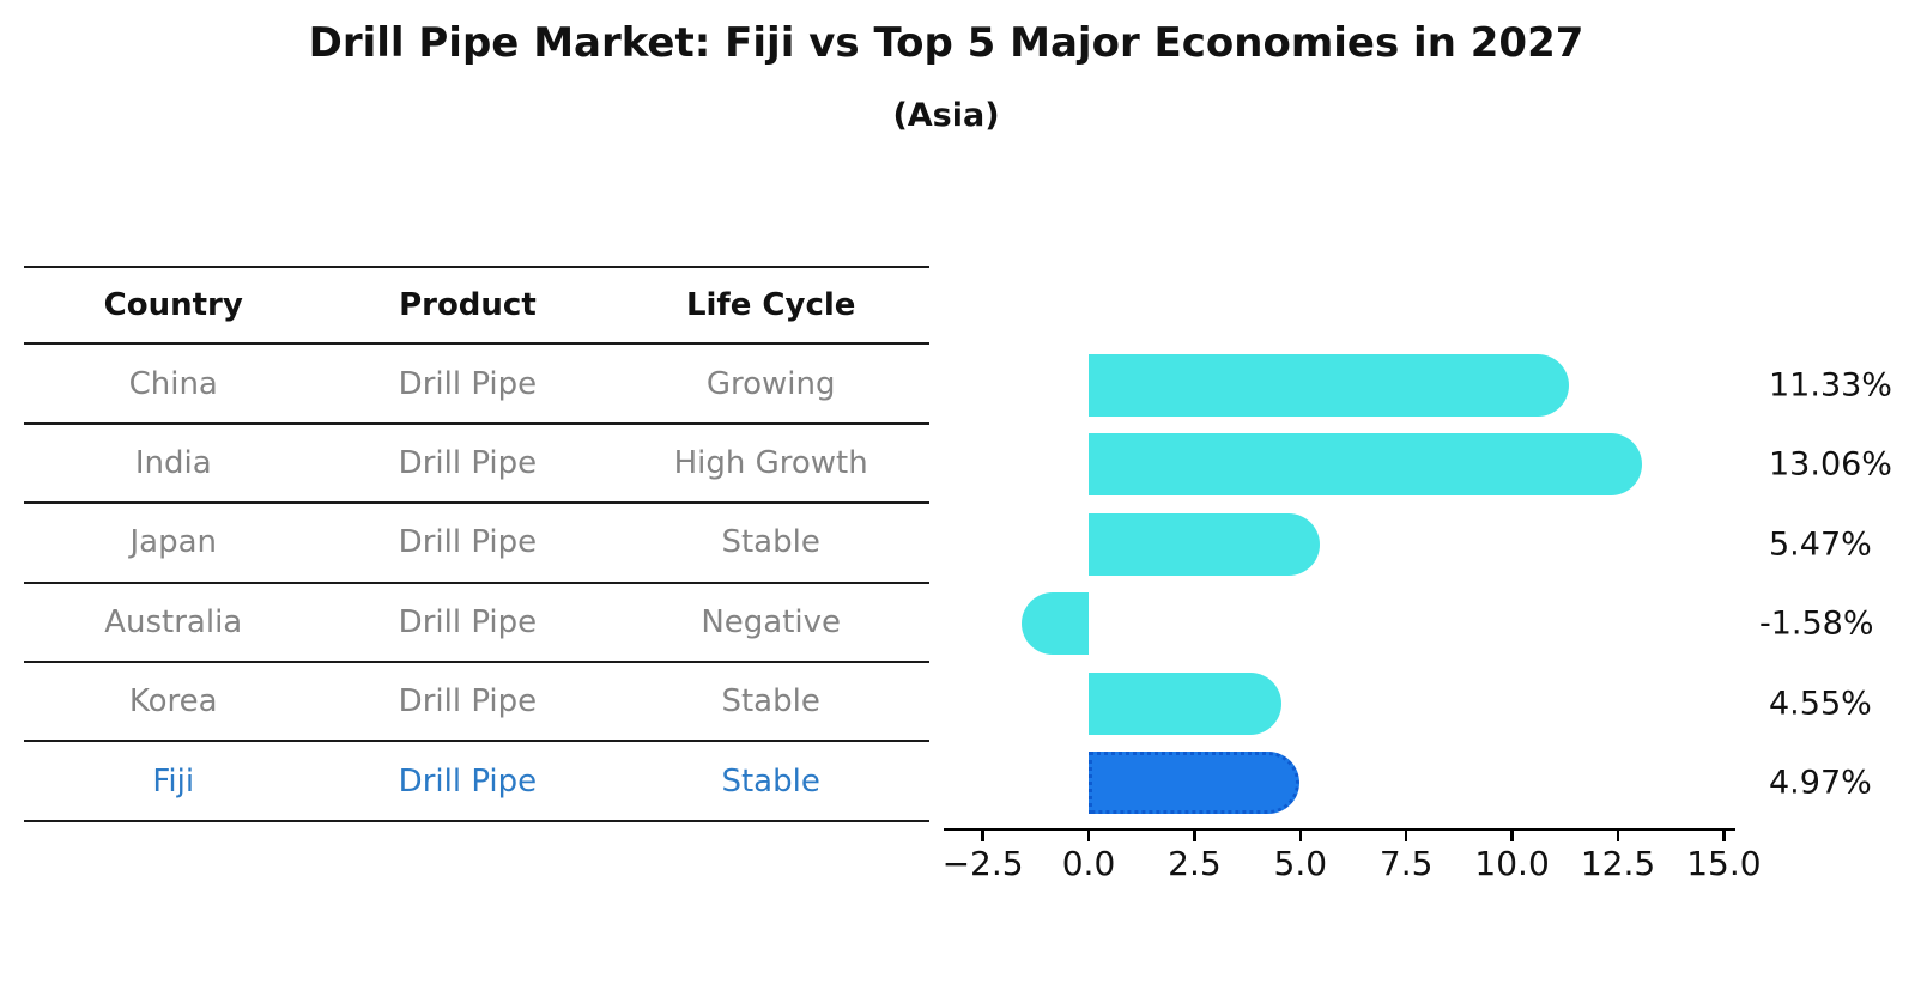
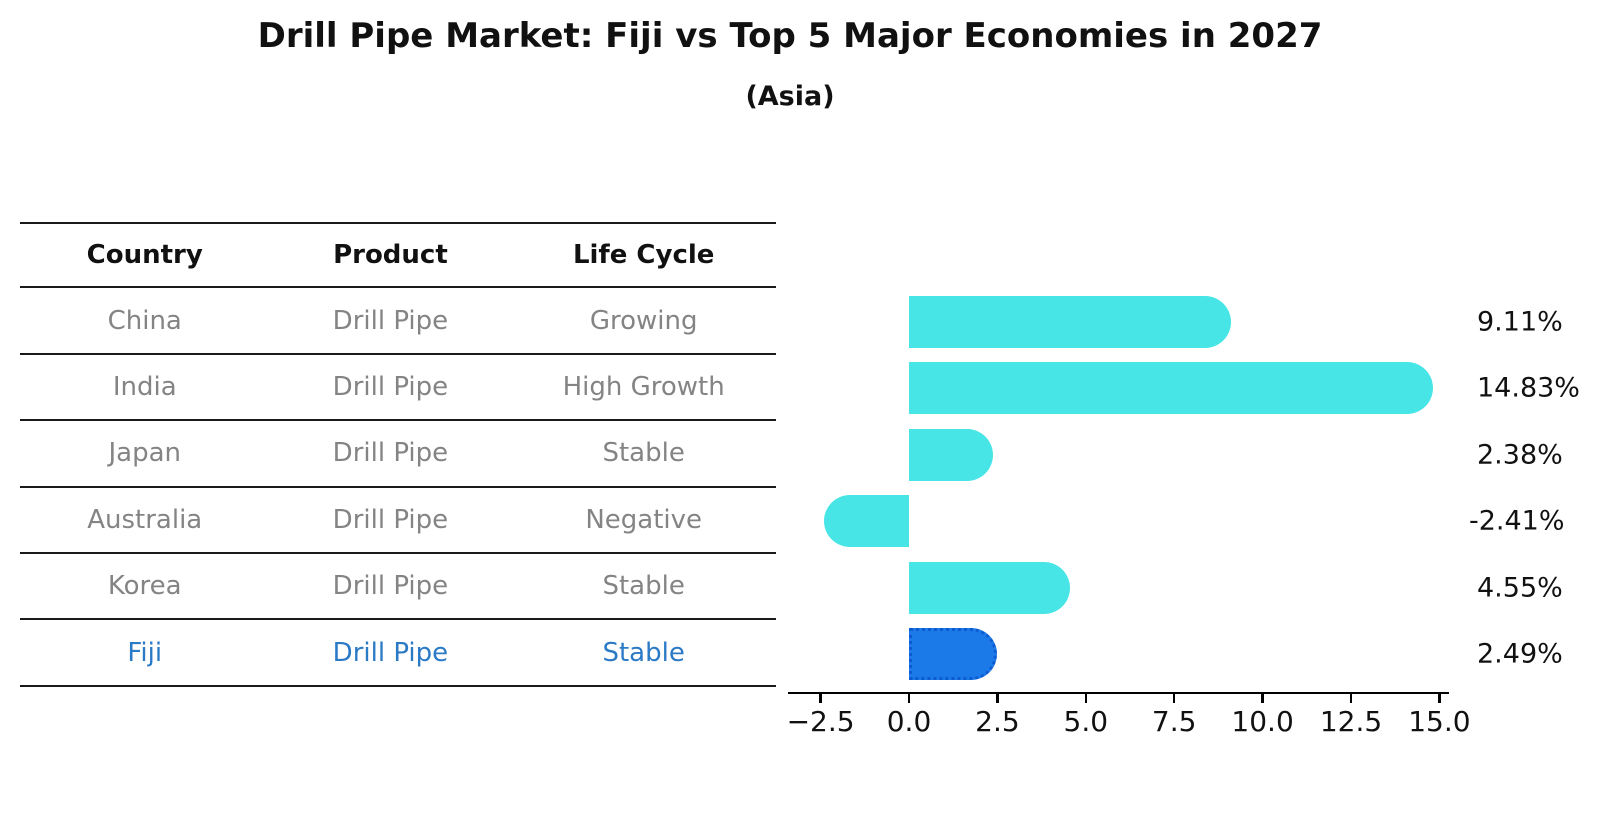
China: 11.33% -> 9.11%
India: 13.06% -> 14.83%
Japan: 5.47% -> 2.38%
Australia: -1.58% -> -2.41%
Fiji: 4.97% -> 2.49%
